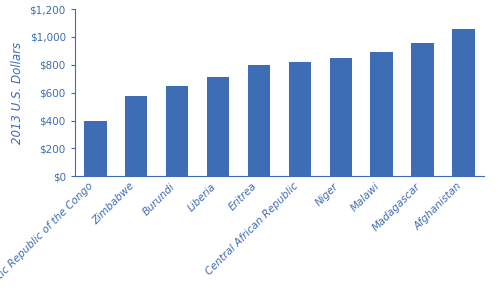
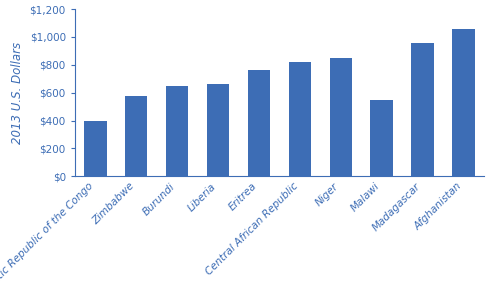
Liberia: $710 -> $660
Eritrea: $800 -> $760
Malawi: $890 -> $550
